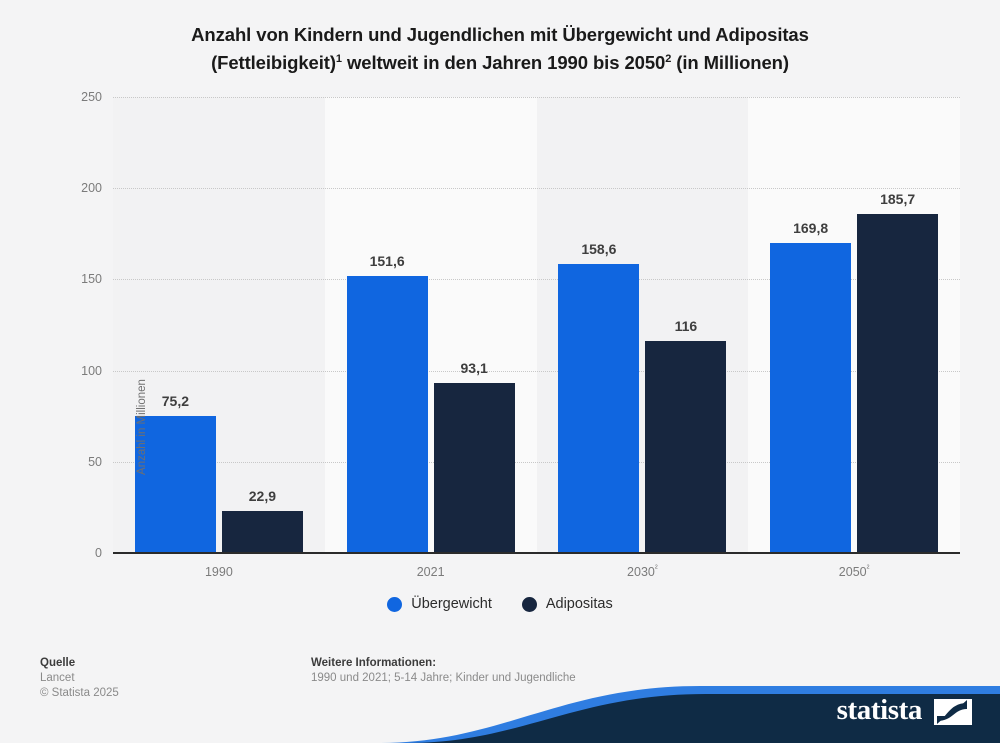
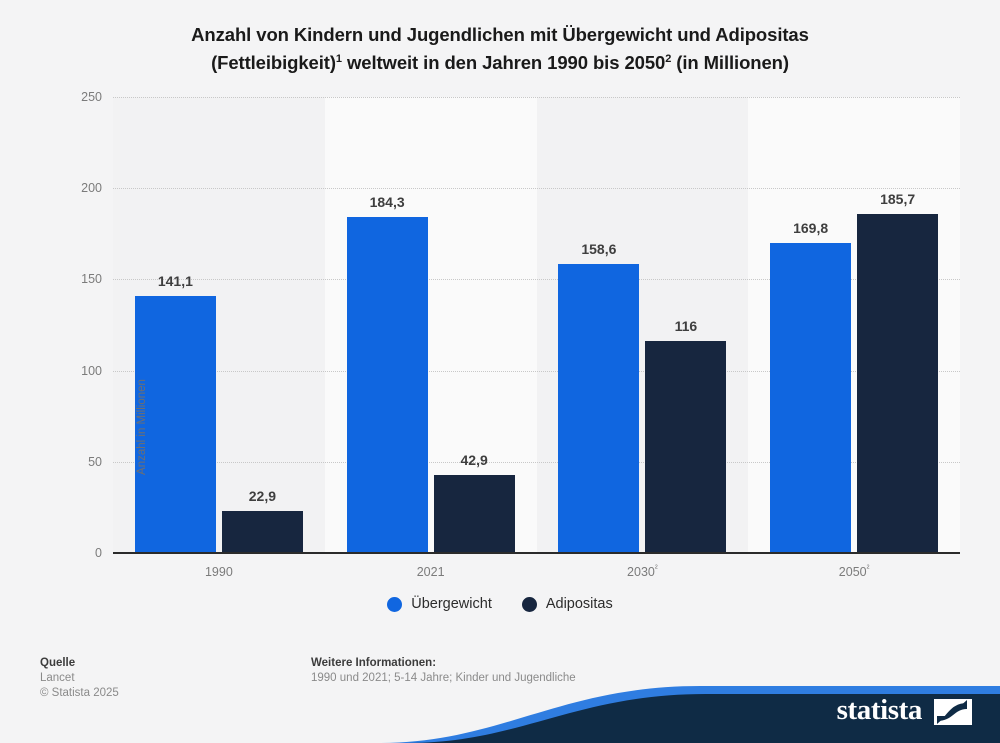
Übergewicht/1990: 75,2 -> 141,1
Übergewicht/2021: 151,6 -> 184,3
Adipositas/2021: 93,1 -> 42,9
